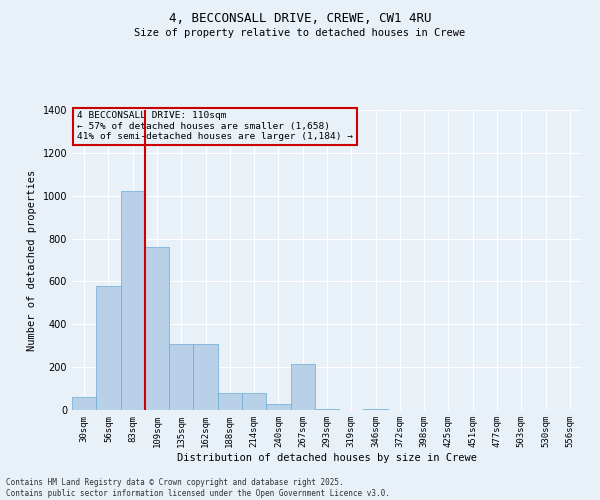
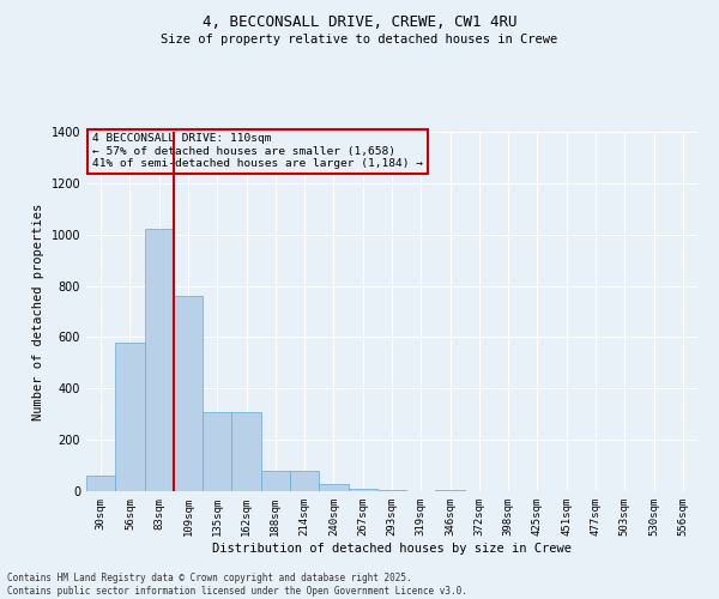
267sqm: 215 -> 10
